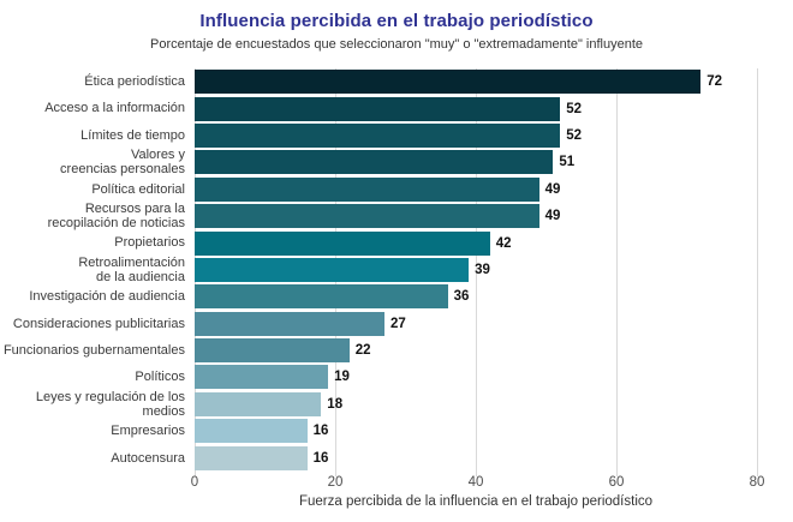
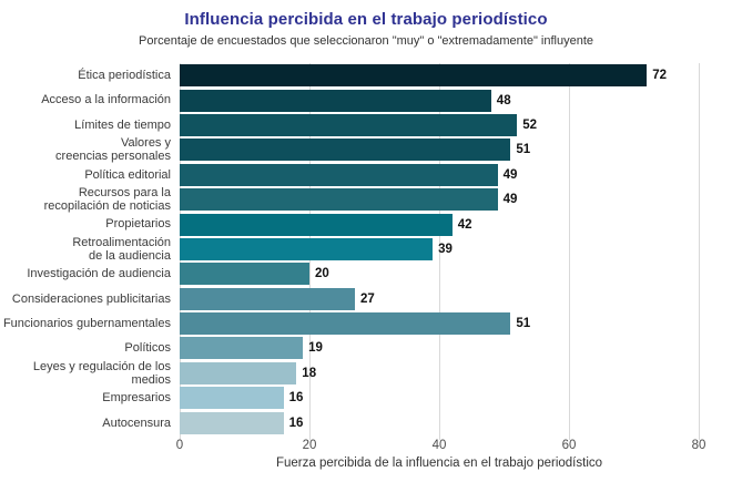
Acceso a la información: 52 -> 48
Investigación de audiencia: 36 -> 20
Funcionarios gubernamentales: 22 -> 51
